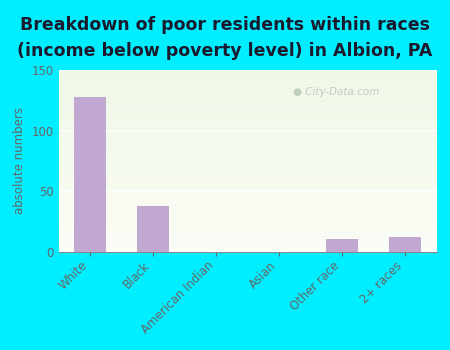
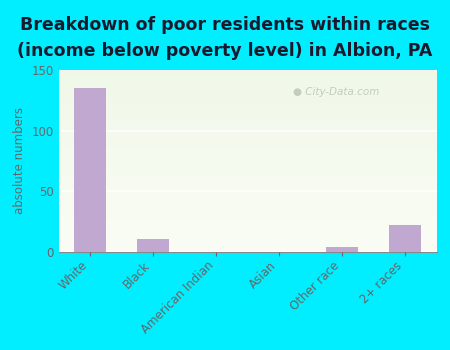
White: 128 -> 135
Black: 38 -> 11
Other race: 11 -> 4
2+ races: 12 -> 22
